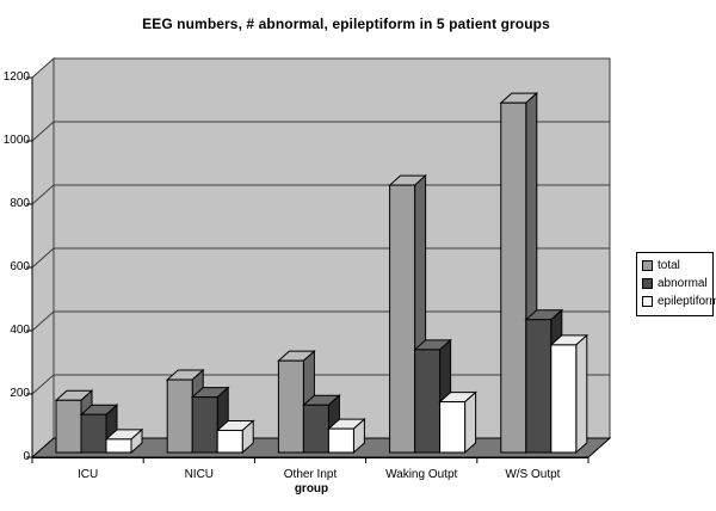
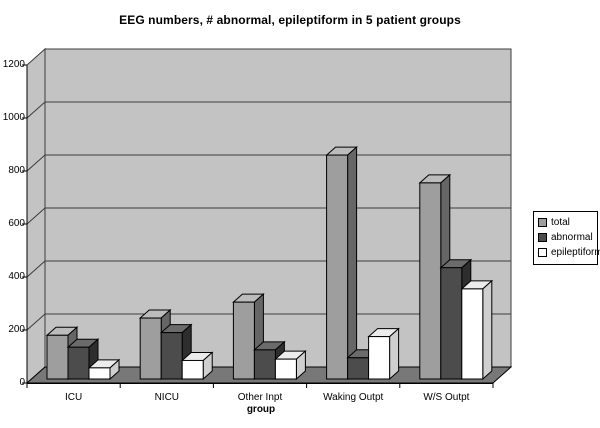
abnormal/Other Inpt: 150 -> 110
abnormal/Waking Outpt: 320 -> 80
total/W/S Outpt: 1100 -> 740
